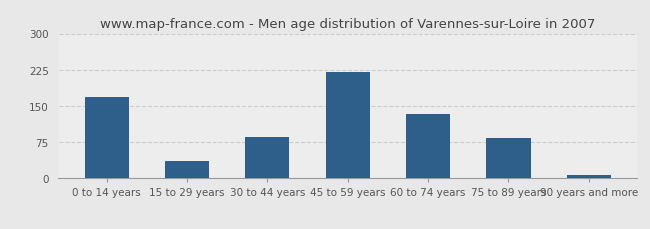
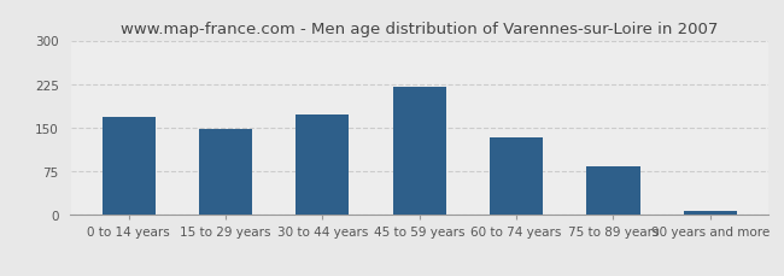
15 to 29 years: 35 -> 147
30 to 44 years: 85 -> 172
